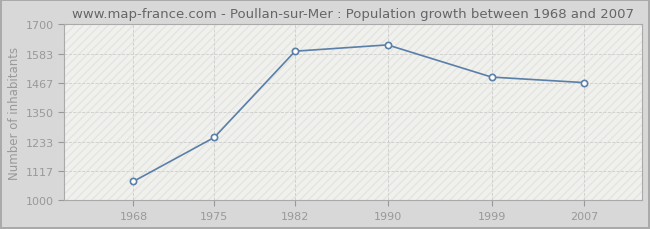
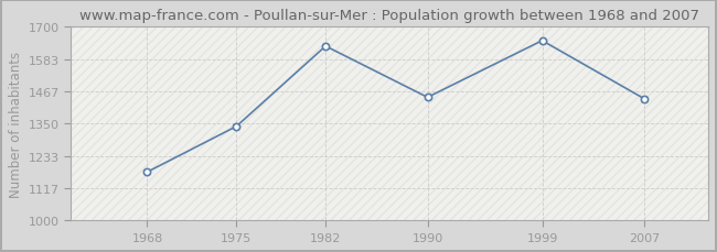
1968: 1075 -> 1175
1975: 1250 -> 1340
1982: 1593 -> 1630
1990: 1618 -> 1445
1999: 1490 -> 1650
2007: 1468 -> 1440
